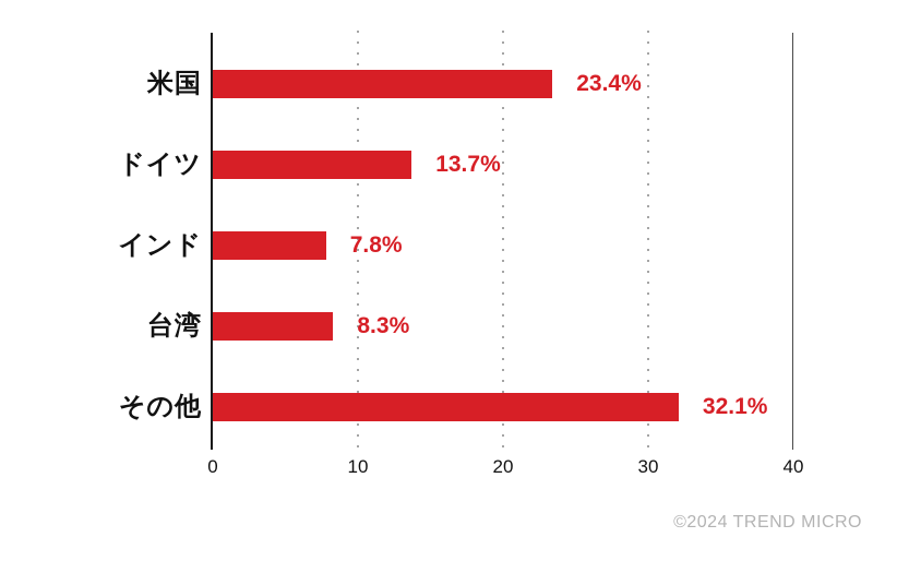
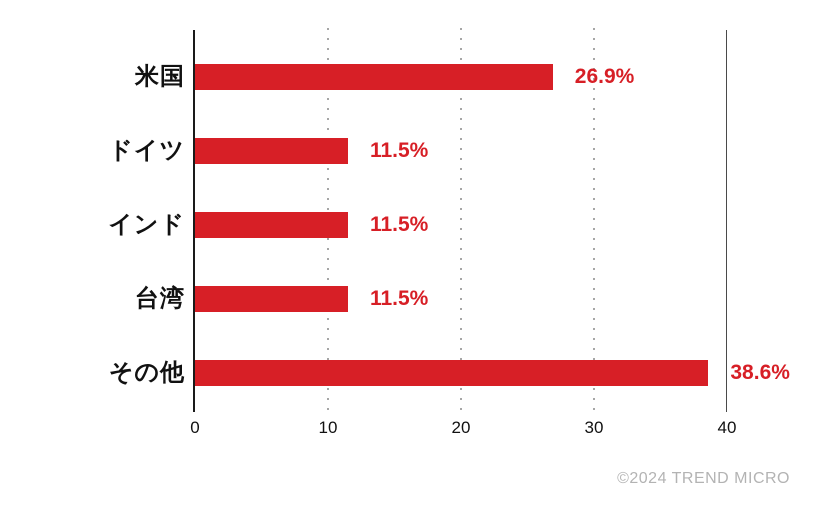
米国: 23.4% -> 26.9%
ドイツ: 13.7% -> 11.5%
インド: 7.8% -> 11.5%
台湾: 8.3% -> 11.5%
その他: 32.1% -> 38.6%
